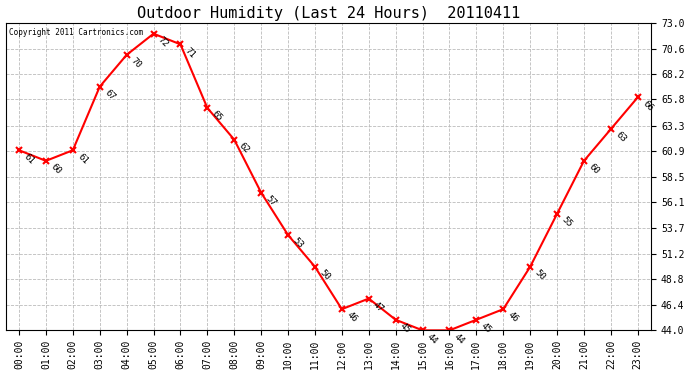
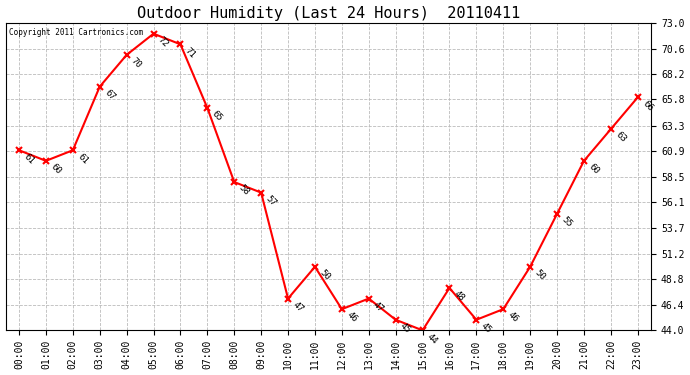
08:00: 62 -> 58
10:00: 53 -> 47
16:00: 44 -> 48
